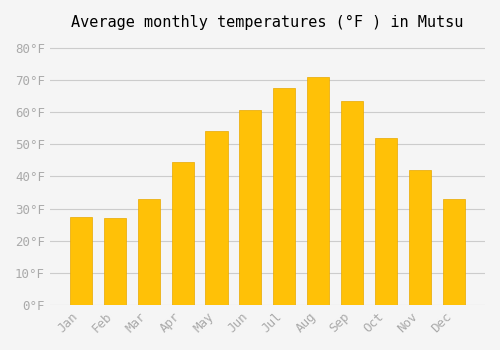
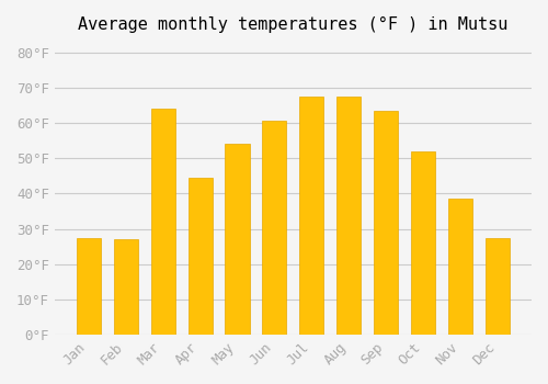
Mar: 33.0°F -> 64.0°F
Aug: 71.0°F -> 67.5°F
Nov: 42.0°F -> 38.5°F
Dec: 33.0°F -> 27.5°F
